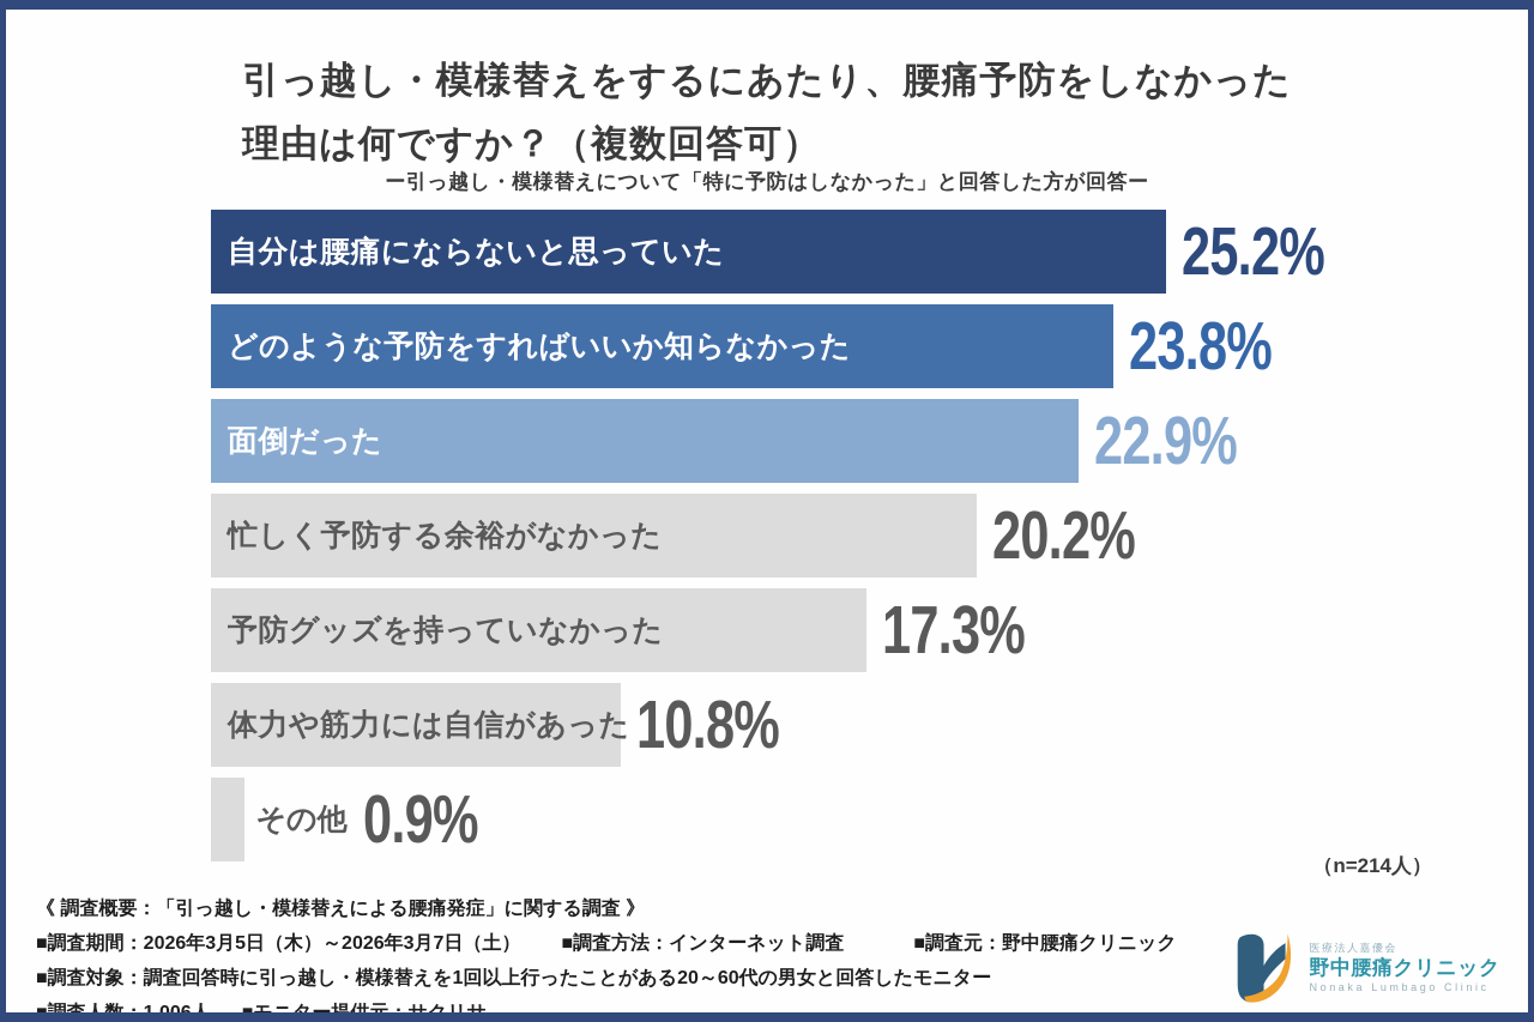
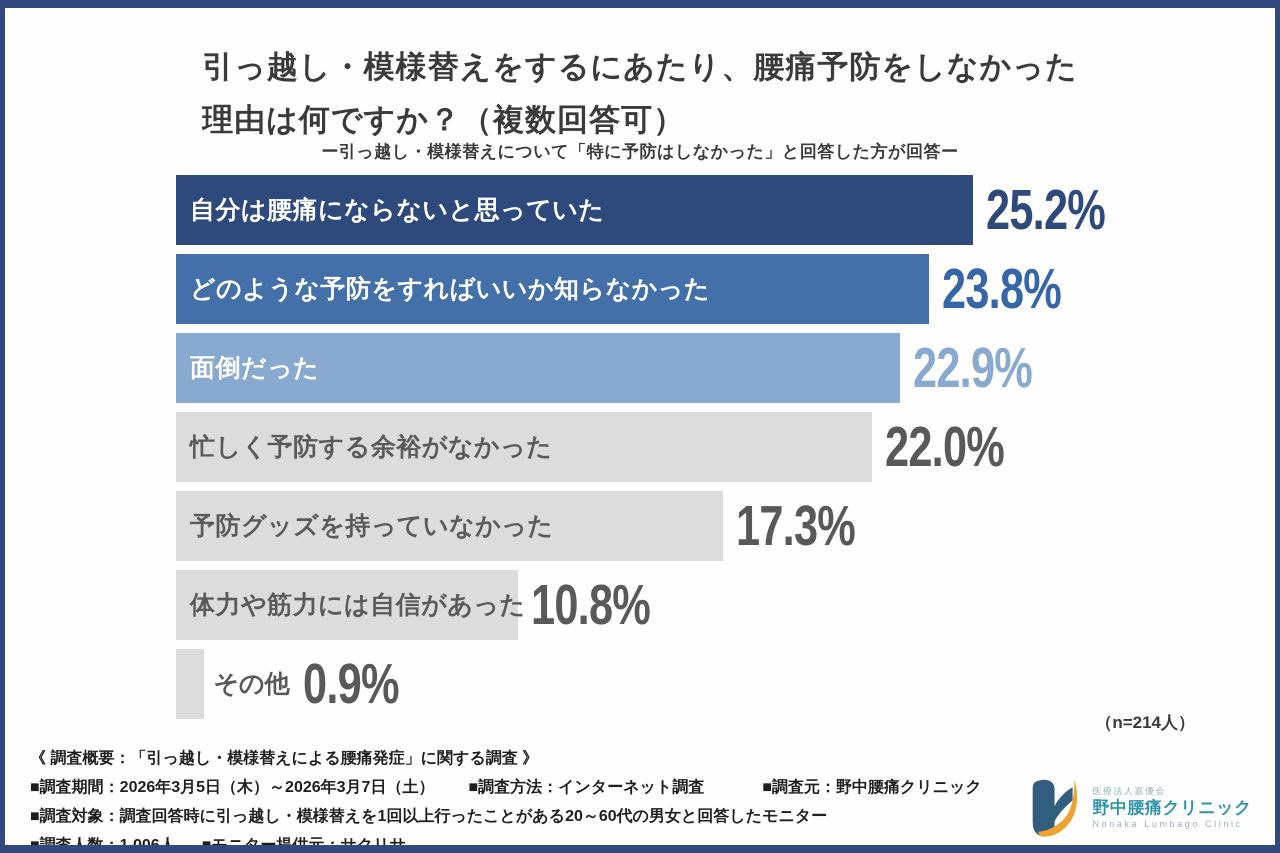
忙しく予防する余裕がなかった: 20.2% -> 22.0%
